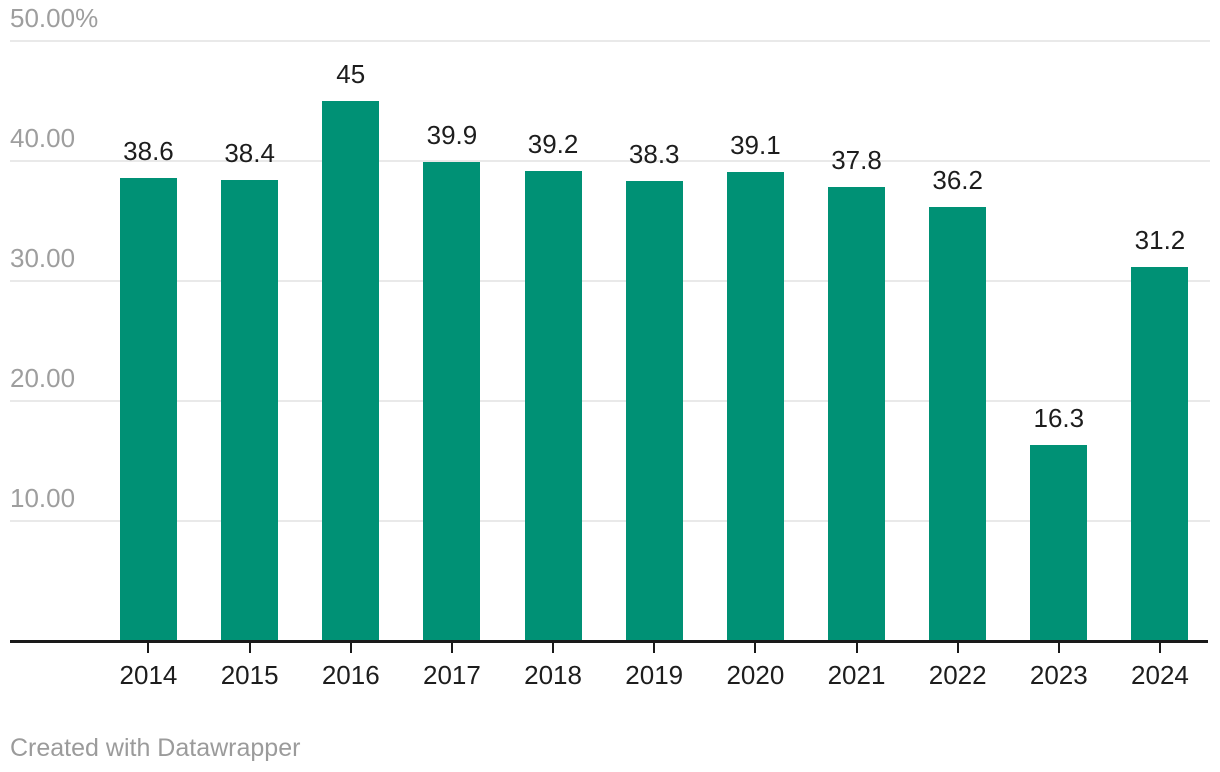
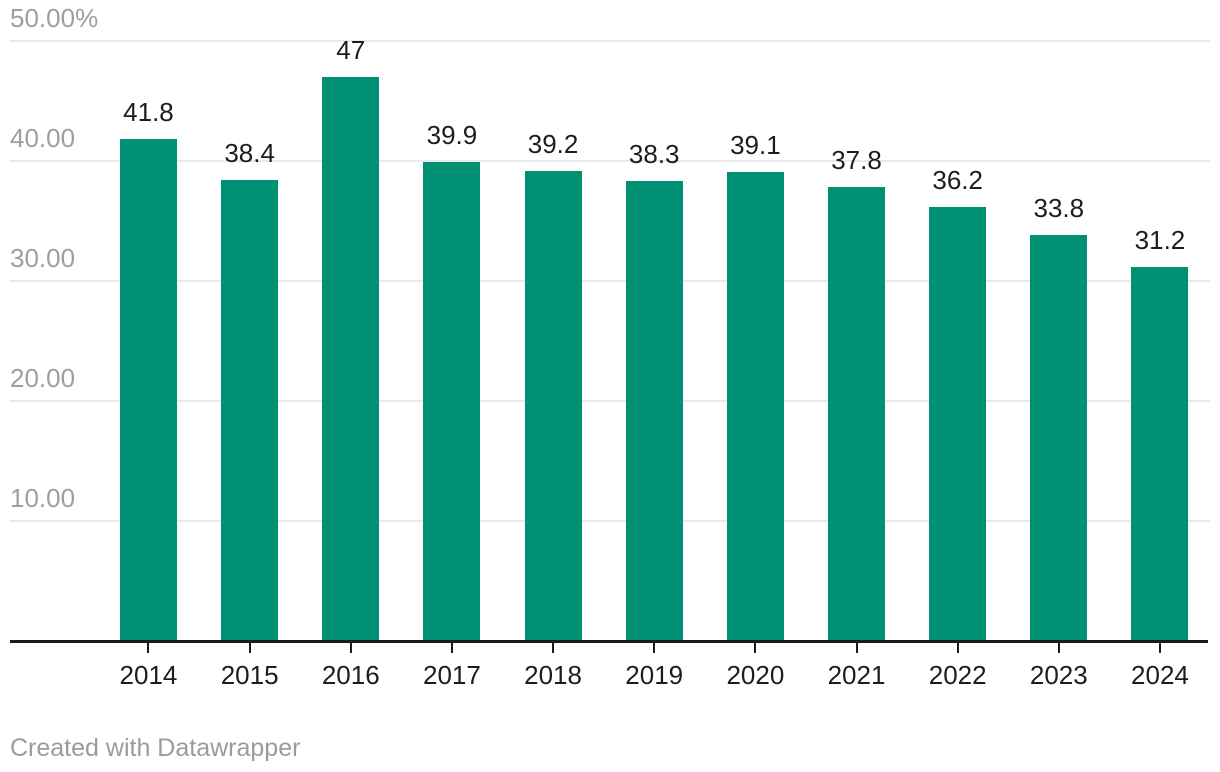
2014: 38.6 -> 41.8
2016: 45 -> 47
2023: 16.3 -> 33.8
